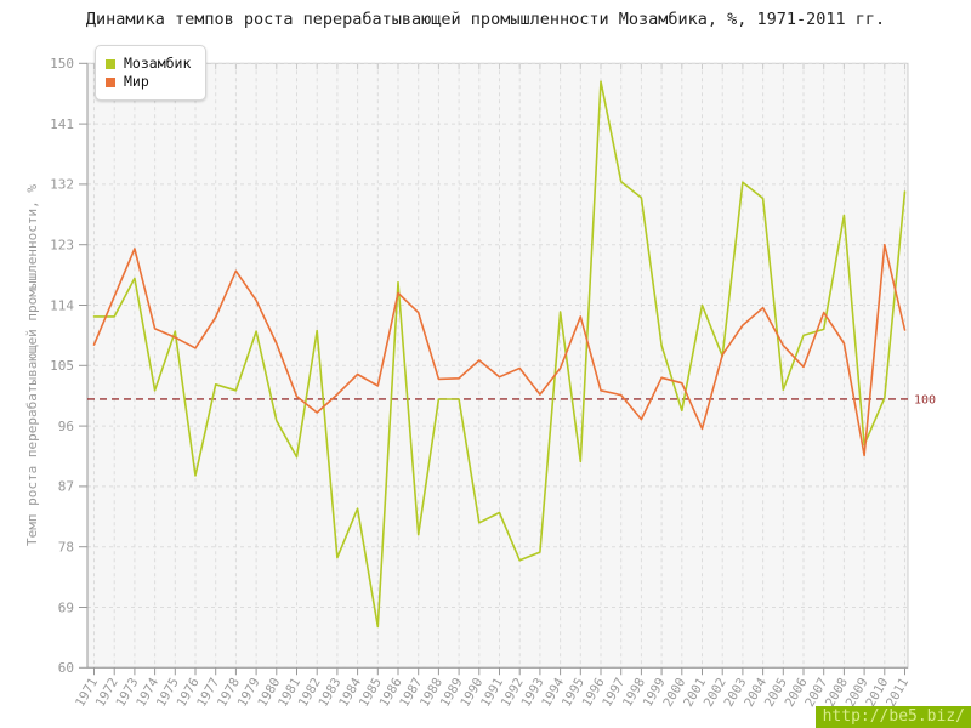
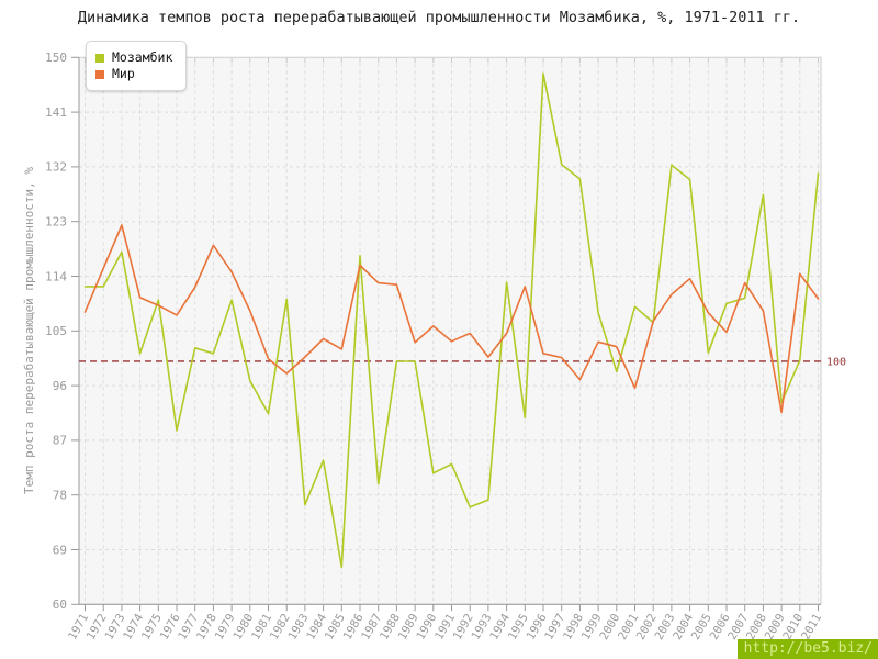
Мир/1988: 103 -> 113
Мозамбик/2001: 114 -> 109
Мир/2010: 123 -> 114
